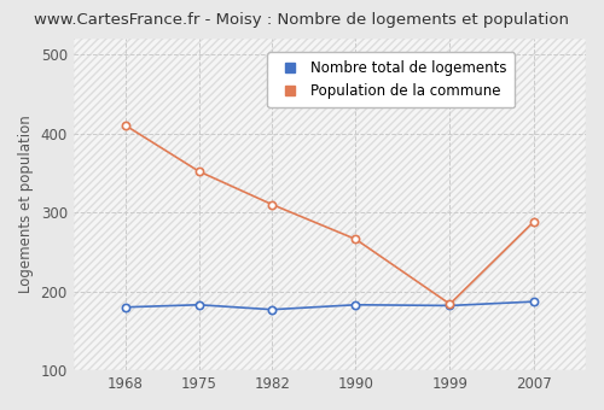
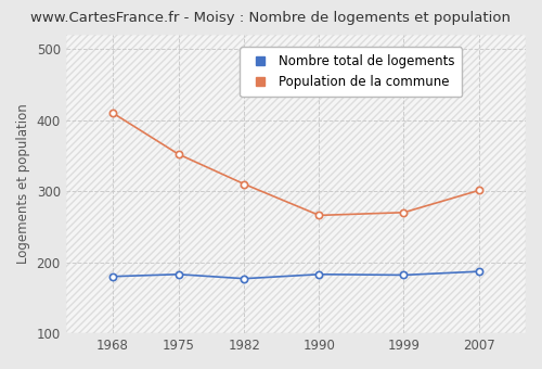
Population de la commune/1999: 184 -> 270
Population de la commune/2007: 288 -> 301
